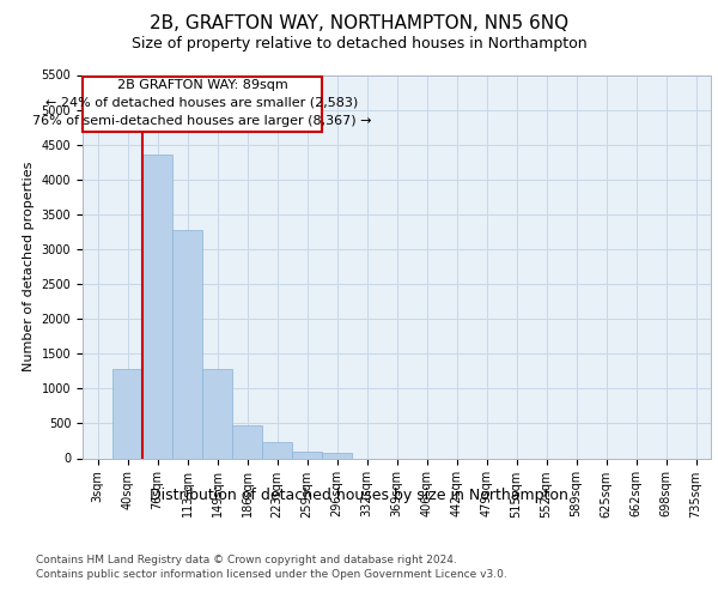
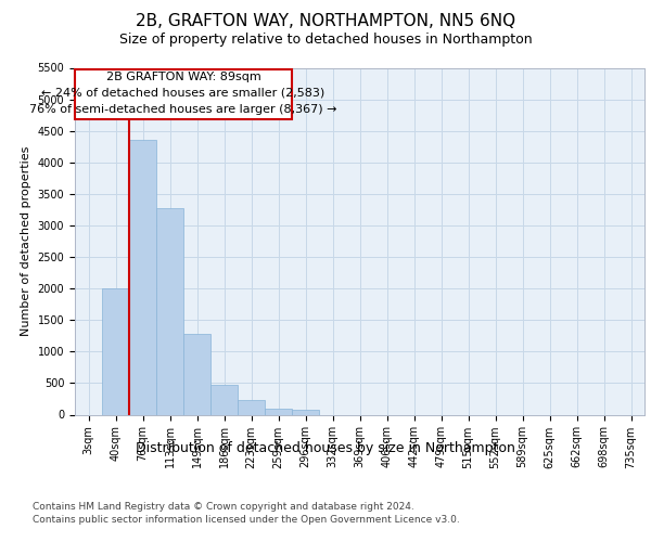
40sqm: 1280 -> 2000
